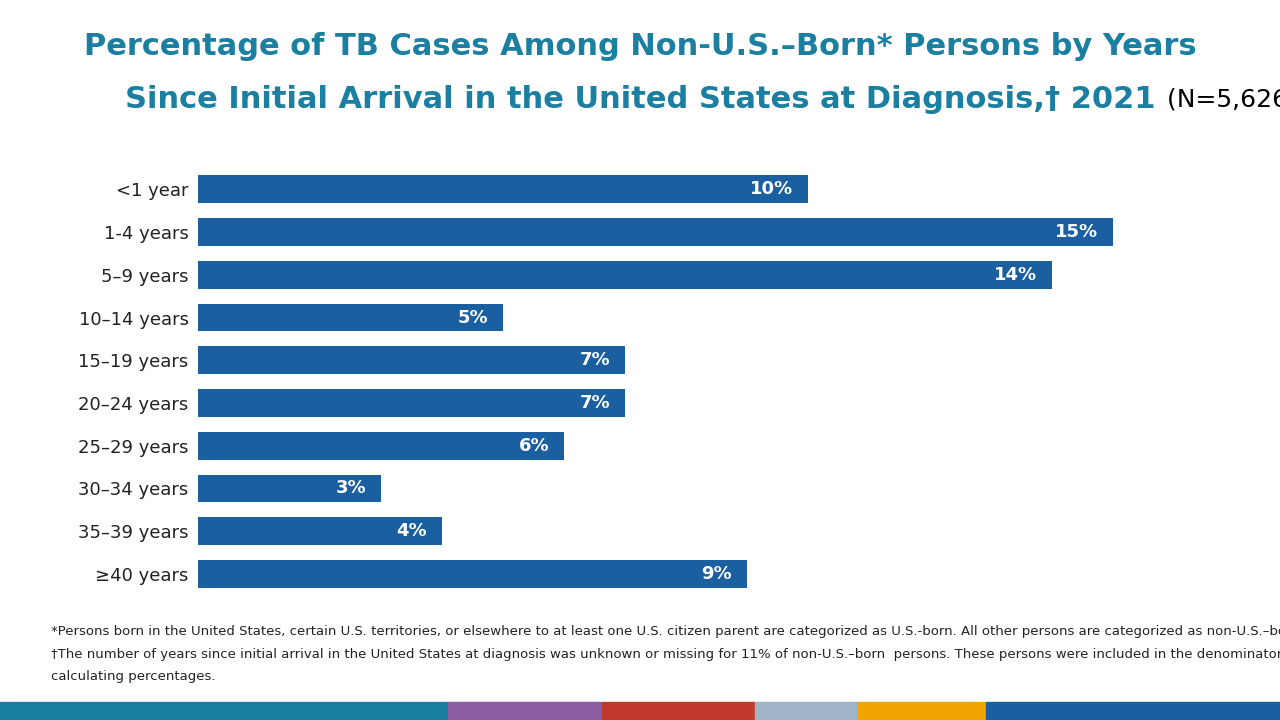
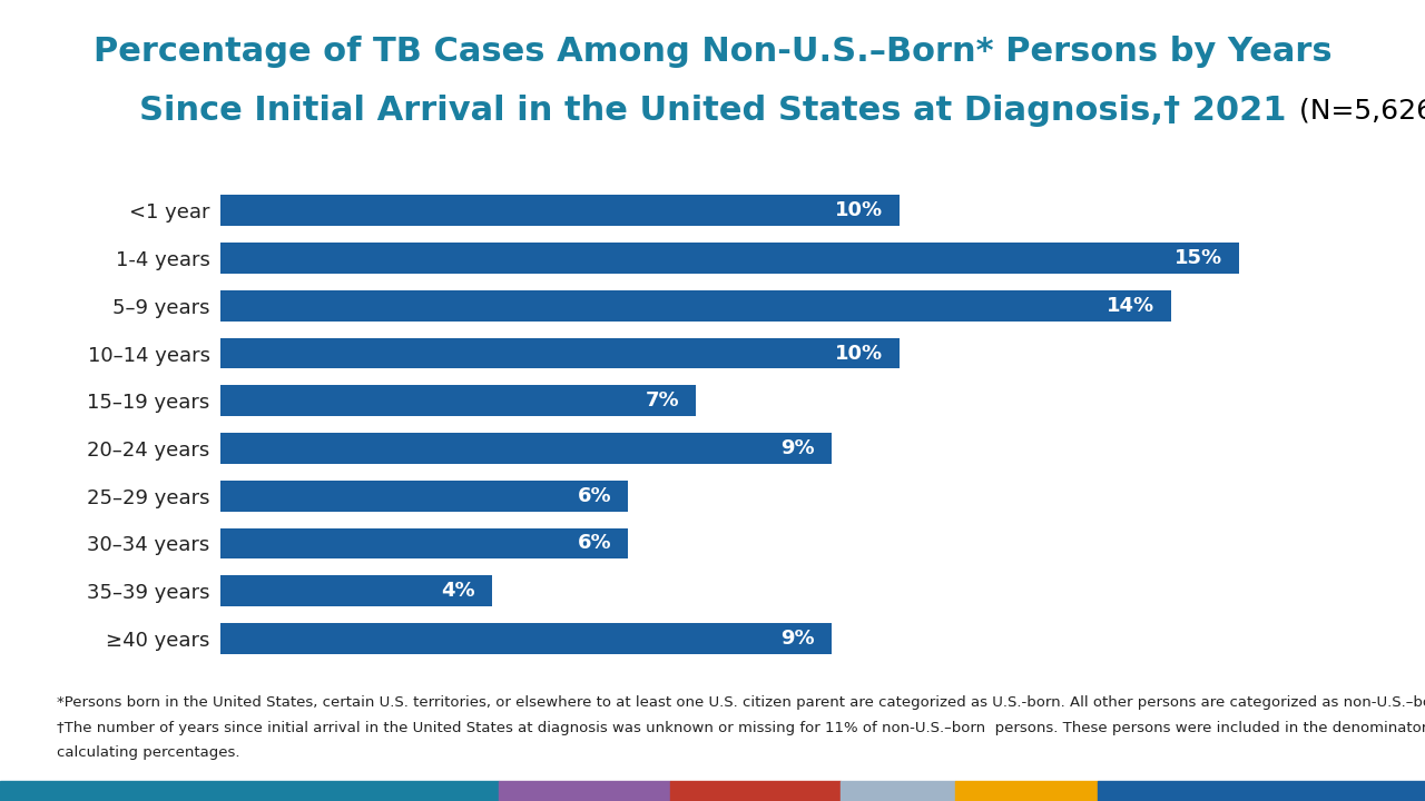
10–14 years: 5% -> 10%
20–24 years: 7% -> 9%
30–34 years: 3% -> 6%
